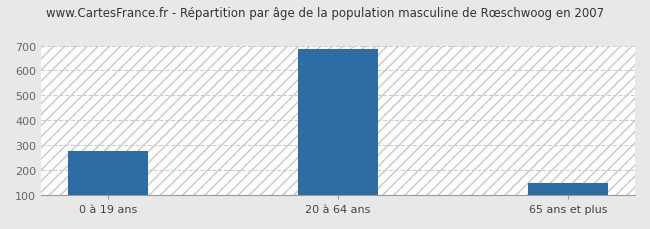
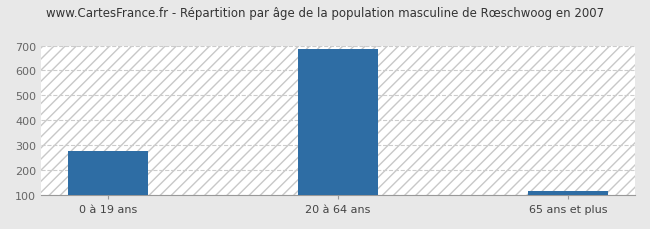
65 ans et plus: 150 -> 117
